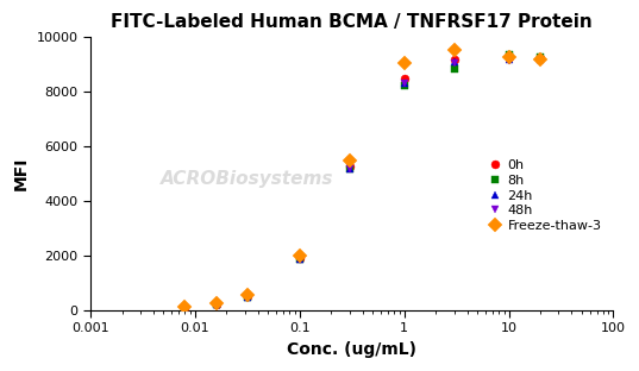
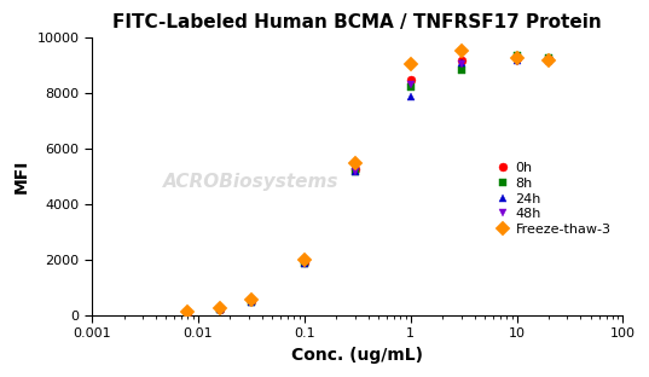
24h/1: 8300 -> 7900
